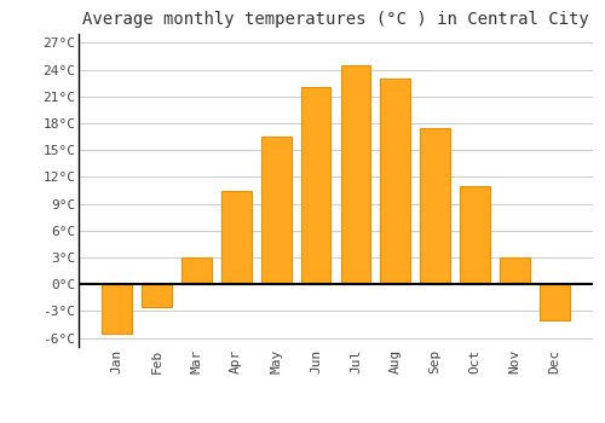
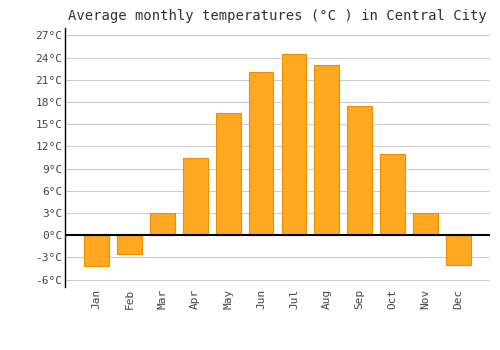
Jan: -5.5°C -> -4.2°C
